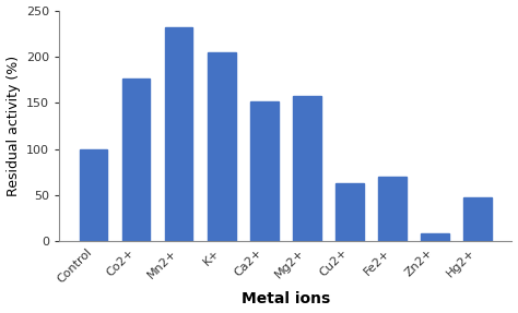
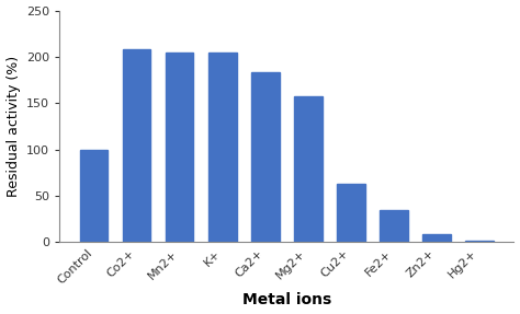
Co2+: 176 -> 208
Mn2+: 232 -> 205
Ca2+: 152 -> 184
Fe2+: 70 -> 35
Hg2+: 48 -> 2
